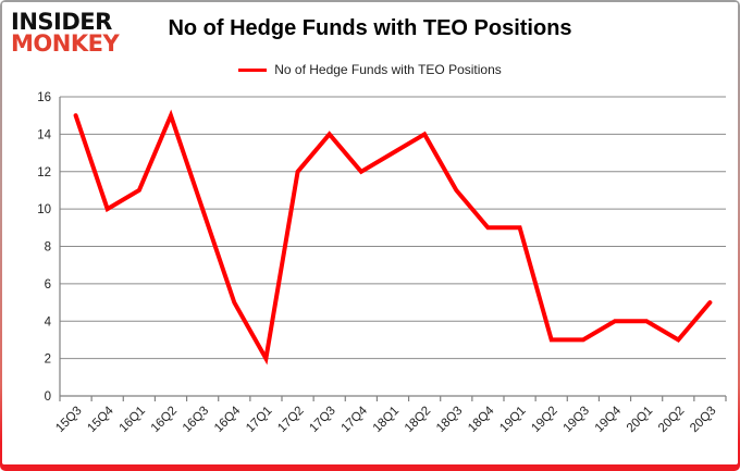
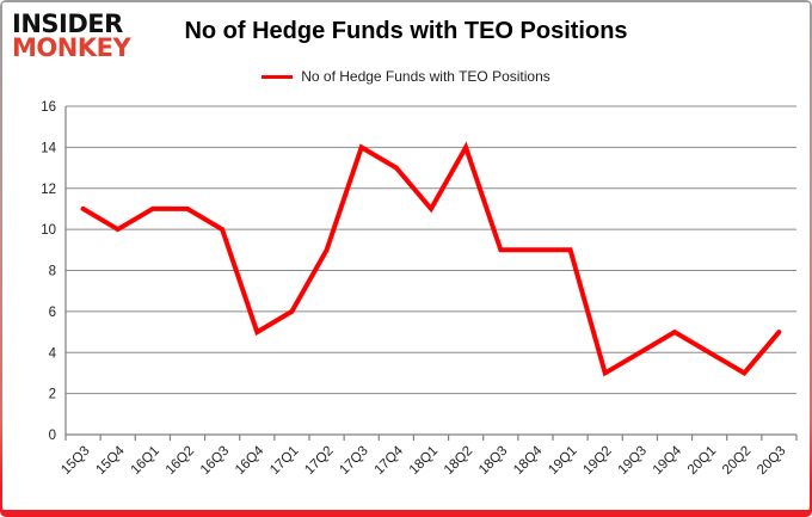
15Q3: 15 -> 11
16Q2: 15 -> 11
17Q1: 2 -> 6
17Q2: 12 -> 9
17Q4: 12 -> 13
18Q1: 13 -> 11
18Q3: 11 -> 9
19Q3: 3 -> 4
19Q4: 4 -> 5
